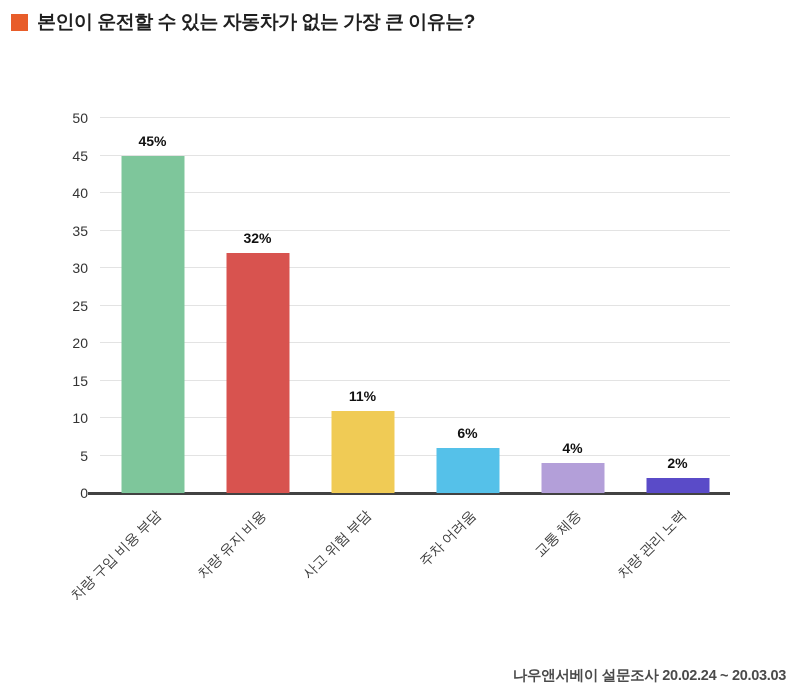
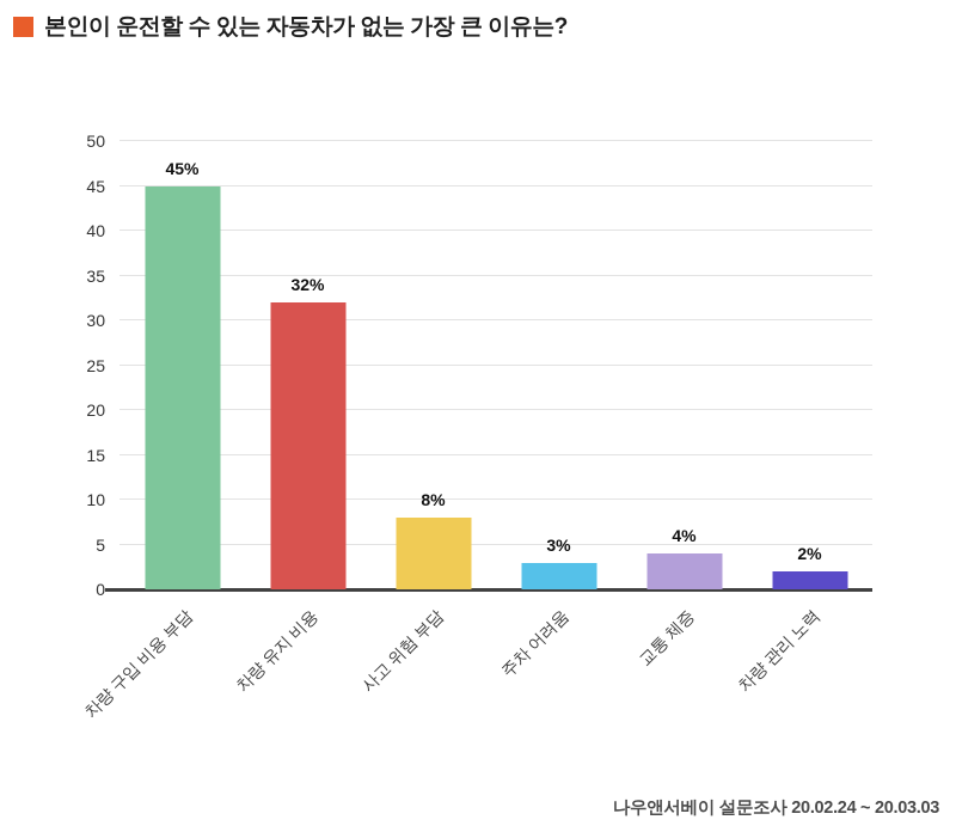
사고 위험 부담: 11% -> 8%
주차 어려움: 6% -> 3%
